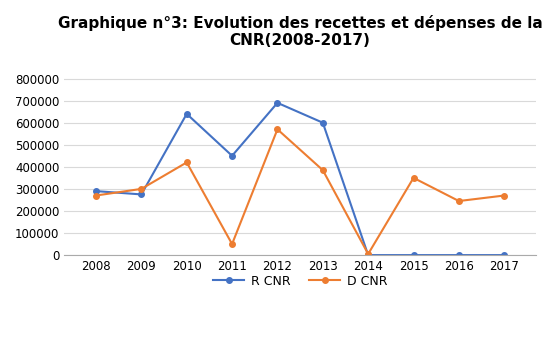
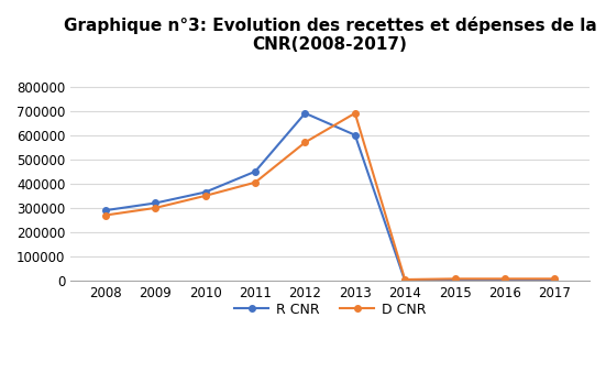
R CNR/2009: 275000 -> 320000
R CNR/2010: 640000 -> 365000
D CNR/2010: 420000 -> 350000
D CNR/2011: 50000 -> 405000
D CNR/2013: 385000 -> 690000
D CNR/2015: 350000 -> 8000
D CNR/2016: 245000 -> 8000
D CNR/2017: 270000 -> 8000
